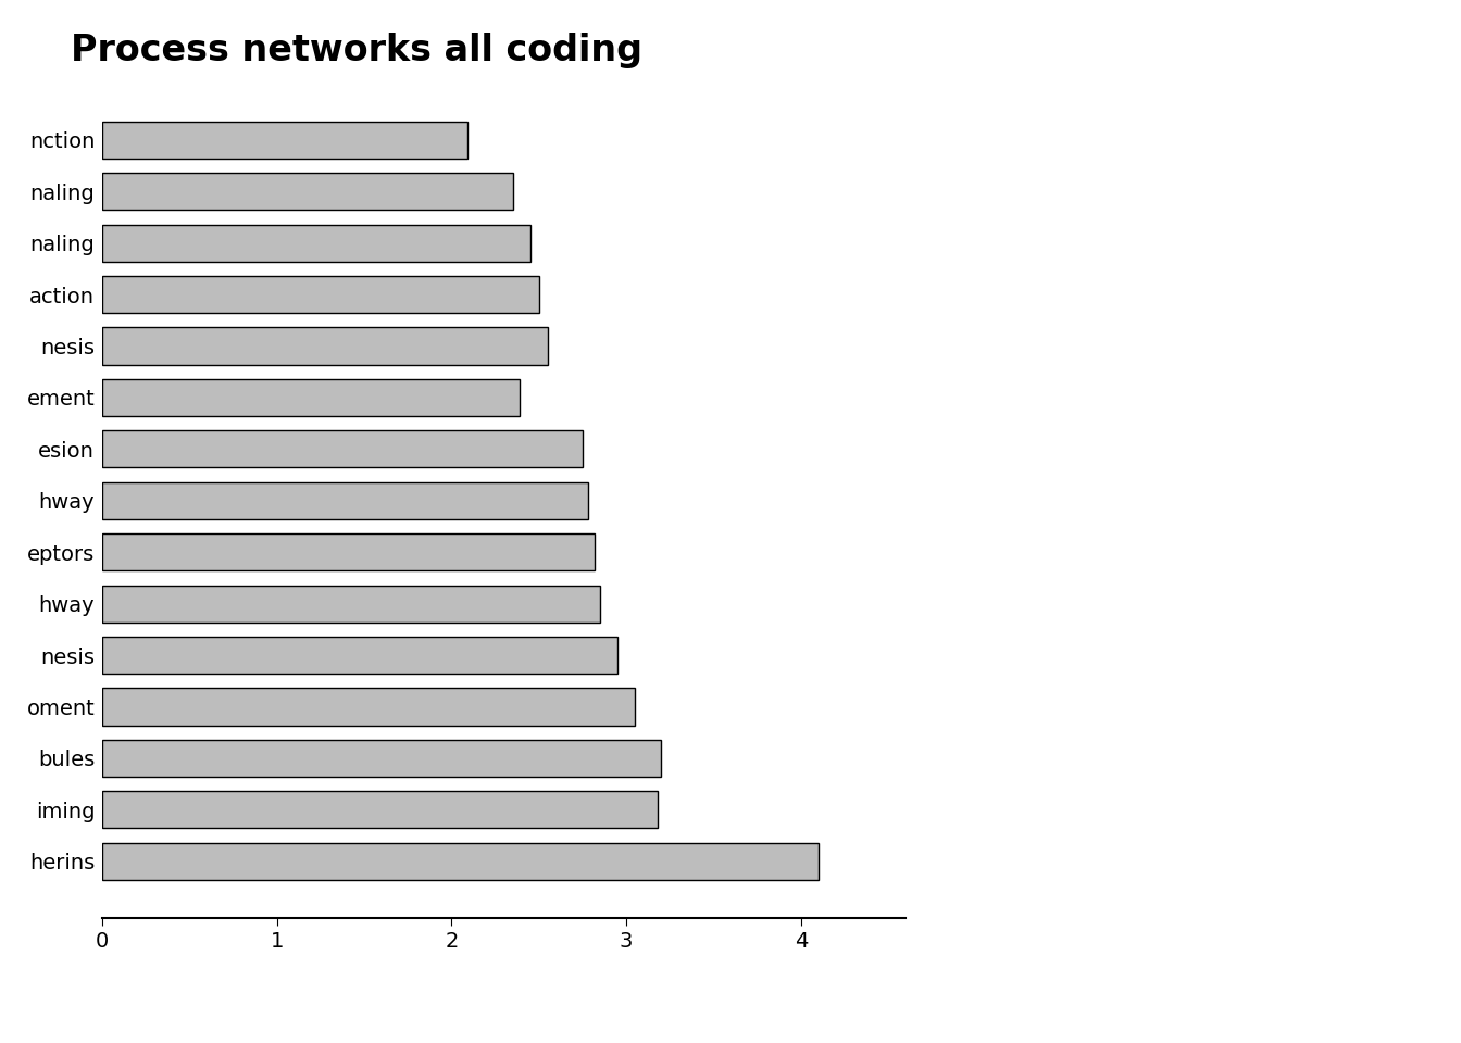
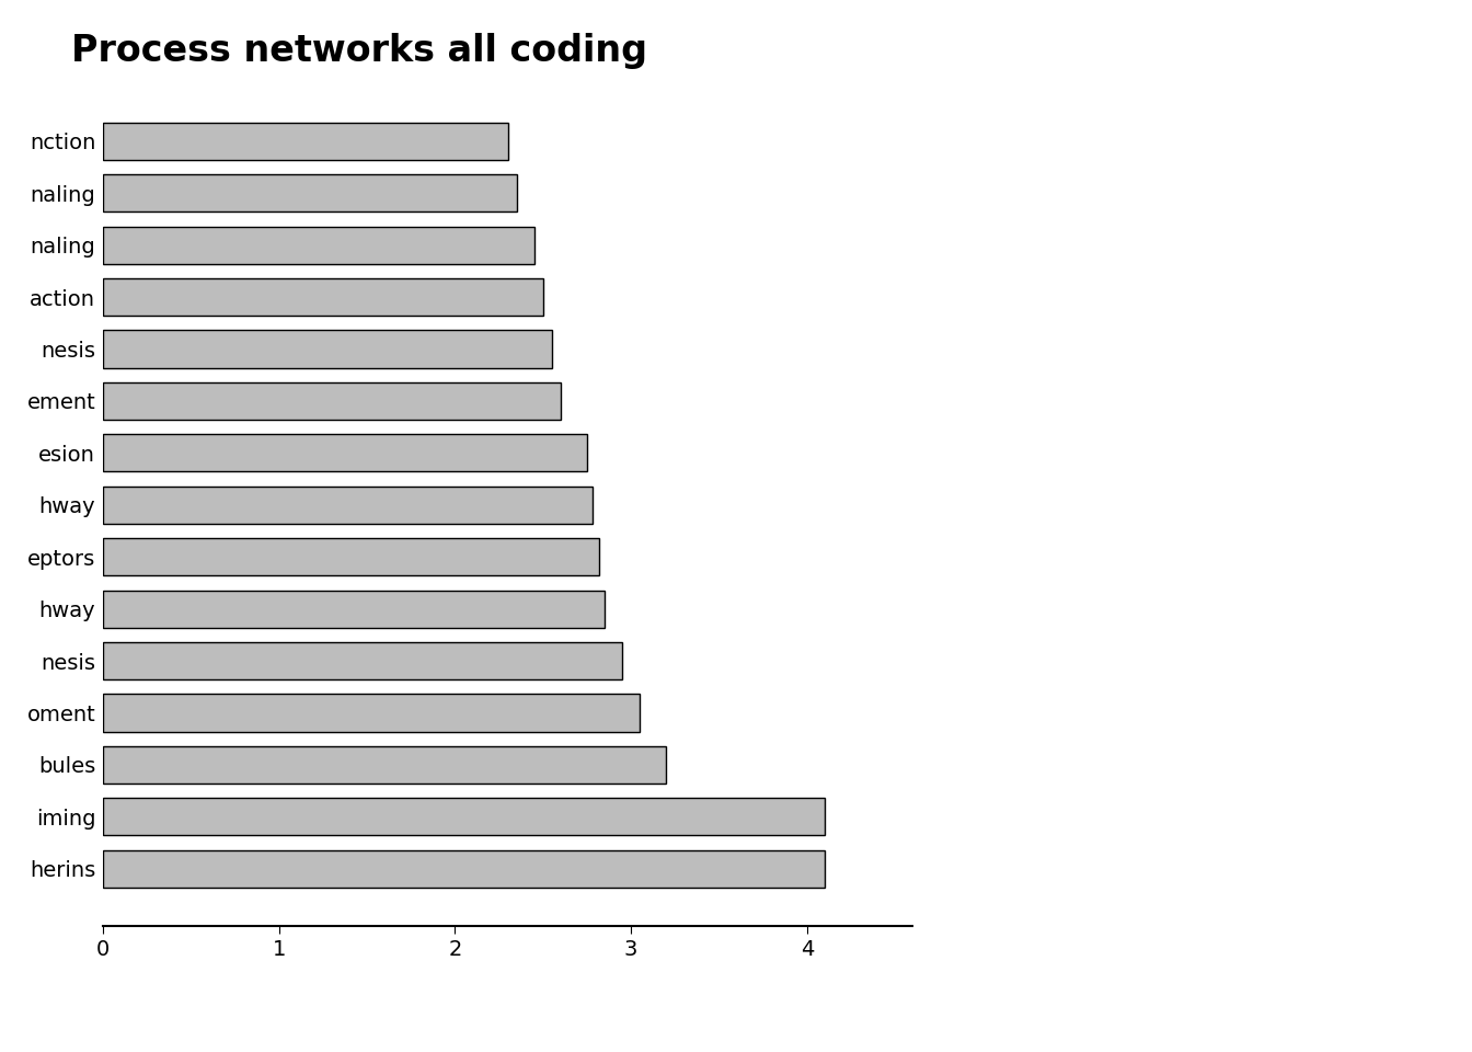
nction: 2.09 -> 2.30
ement: 2.39 -> 2.60
iming: 3.18 -> 4.10
